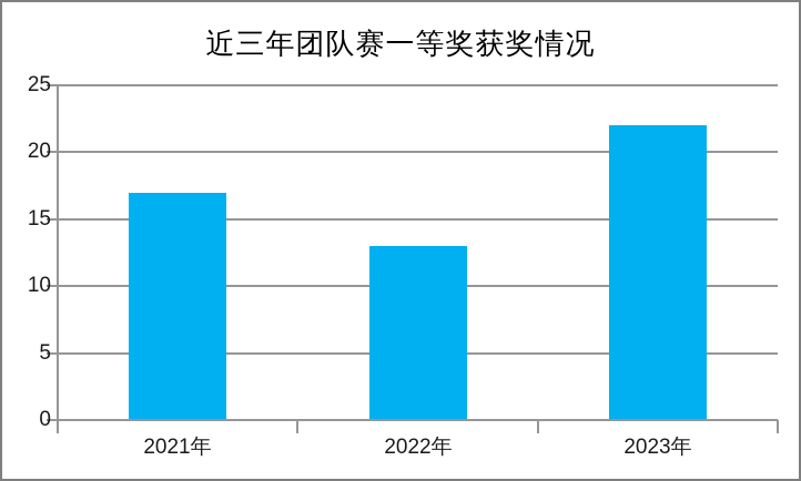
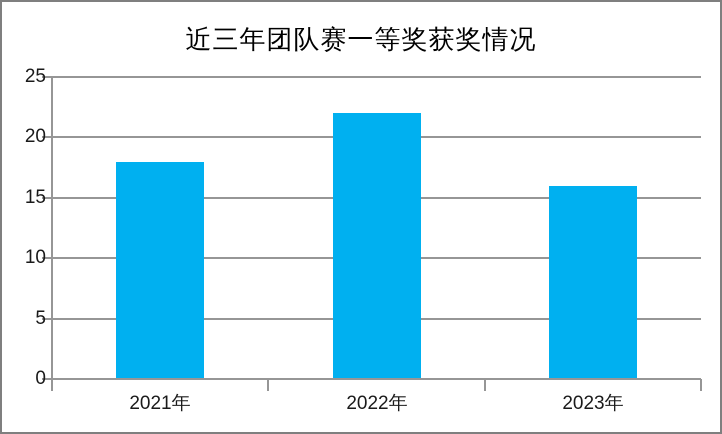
2021年: 17 -> 18
2022年: 13 -> 22
2023年: 22 -> 16
